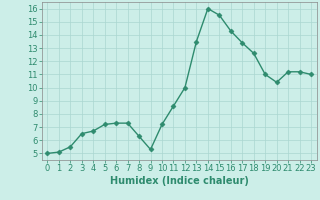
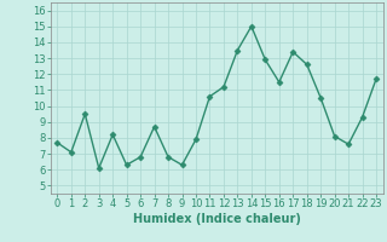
0: 5.0 -> 7.7
1: 5.1 -> 7.1
2: 5.5 -> 9.5
3: 6.5 -> 6.1
4: 6.7 -> 8.2
5: 7.2 -> 6.3
6: 7.3 -> 6.8
7: 7.3 -> 8.7
8: 6.3 -> 6.8
9: 5.3 -> 6.3
10: 7.2 -> 7.9
11: 8.6 -> 10.6
12: 10.0 -> 11.2
14: 16.0 -> 15.0
15: 15.5 -> 12.9
16: 14.3 -> 11.5
19: 11.0 -> 10.5
20: 10.4 -> 8.1
21: 11.2 -> 7.6
22: 11.2 -> 9.3
23: 11.0 -> 11.7
